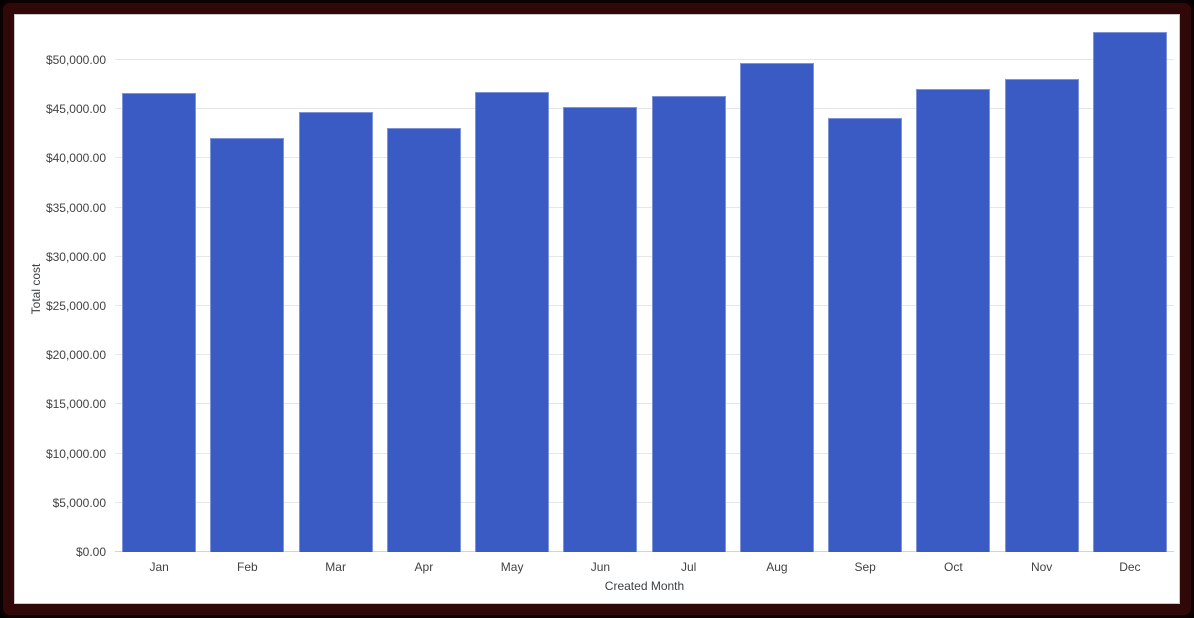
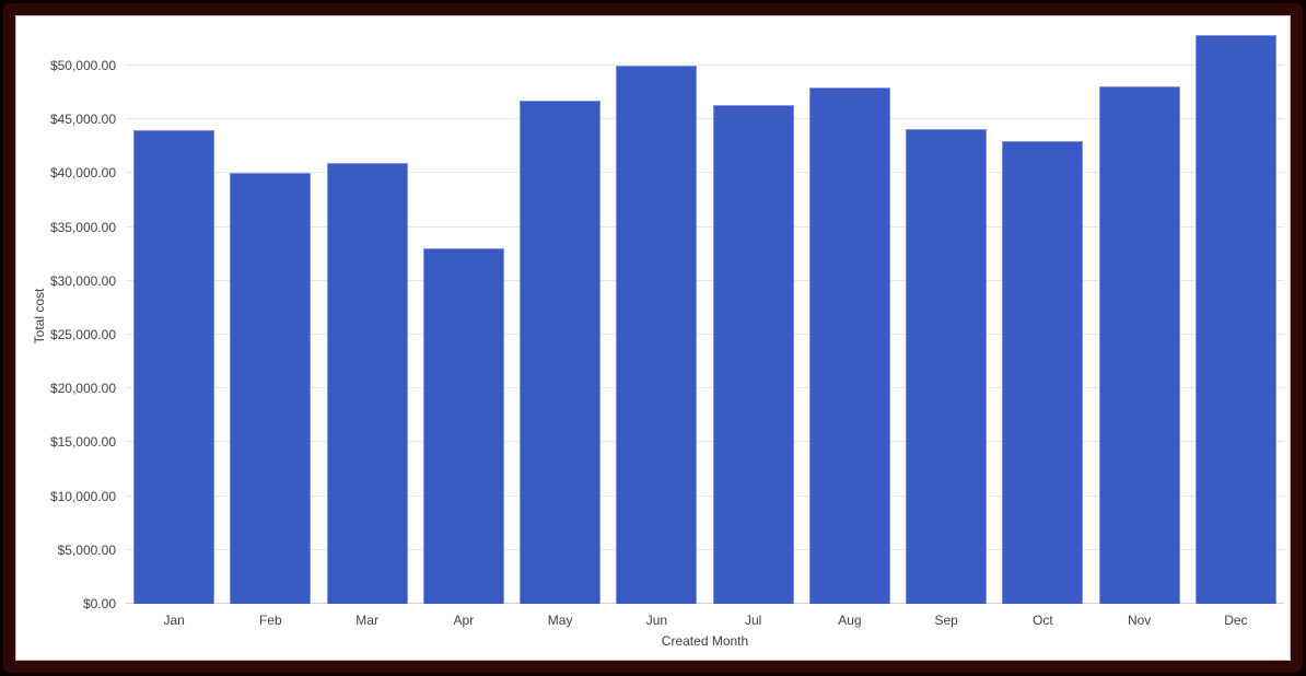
Jan: $47000 -> $44000
Feb: $42000 -> $40000
Mar: $45000 -> $41000
Apr: $43000 -> $33000
Jun: $45000 -> $50000
Aug: $50000 -> $48000
Oct: $47000 -> $43000
